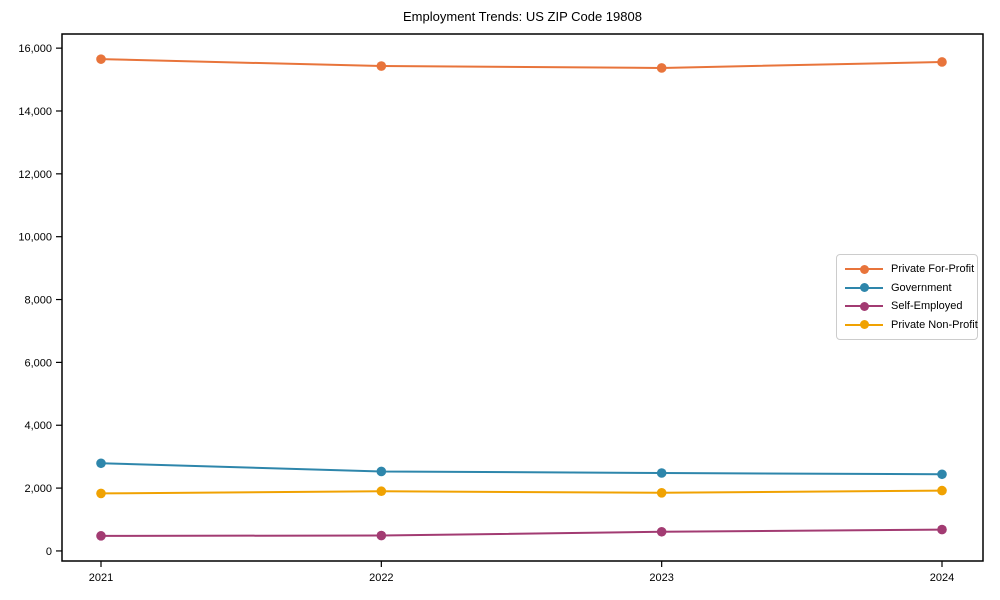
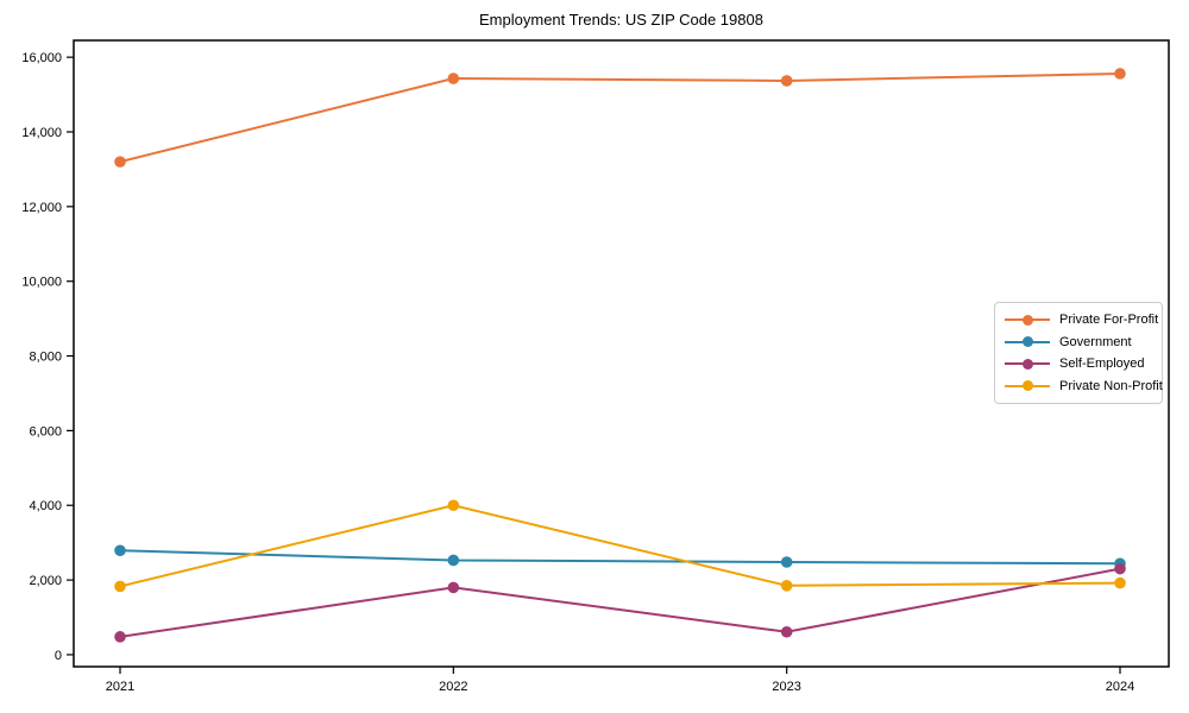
Private For-Profit/2021: 15600 -> 13200
Self-Employed/2022: 500 -> 1800
Private Non-Profit/2022: 1900 -> 4000
Self-Employed/2024: 700 -> 2300
